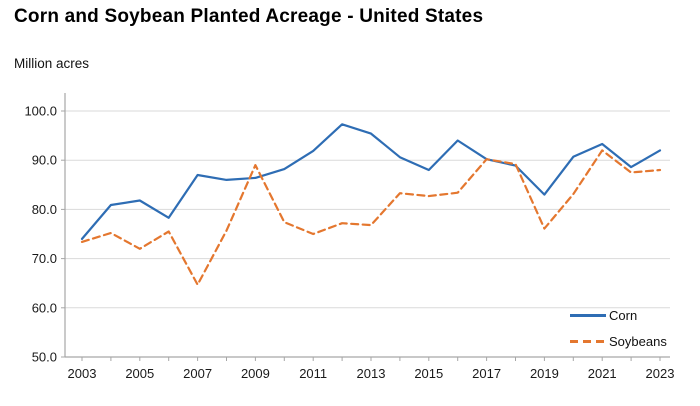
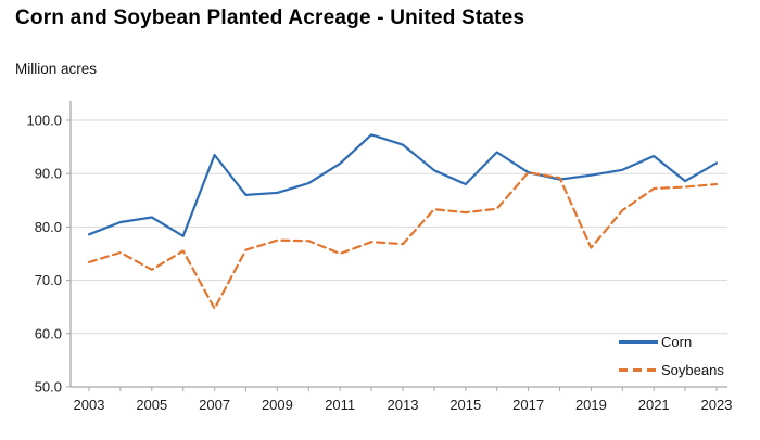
Corn/2003: 74 -> 79
Corn/2007: 87 -> 94
Soybeans/2009: 89 -> 78
Corn/2019: 83 -> 90
Soybeans/2021: 92 -> 87
